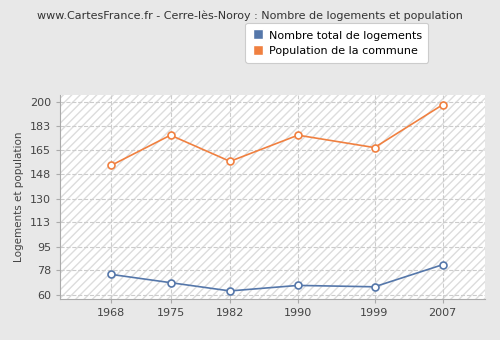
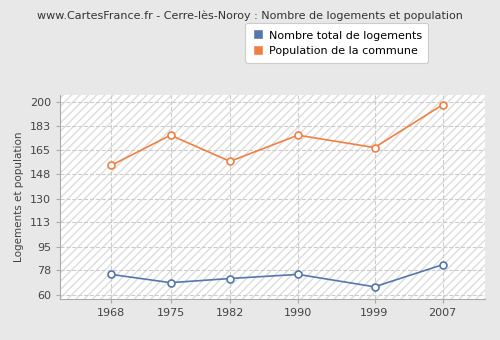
Nombre total de logements/1982: 63 -> 72
Nombre total de logements/1990: 67 -> 75
